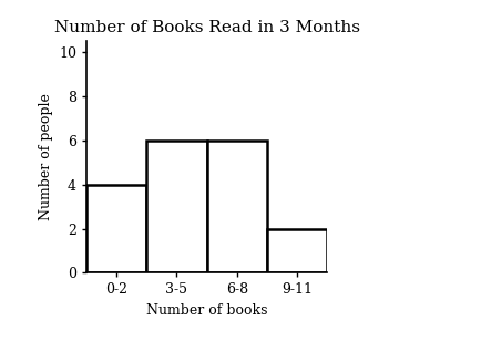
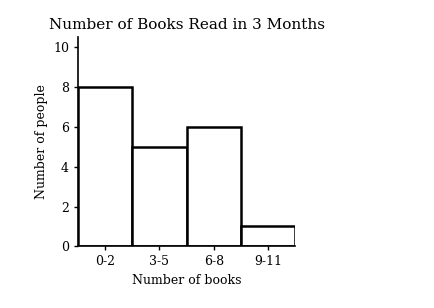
0-2: 4 -> 8
3-5: 6 -> 5
9-11: 2 -> 1
